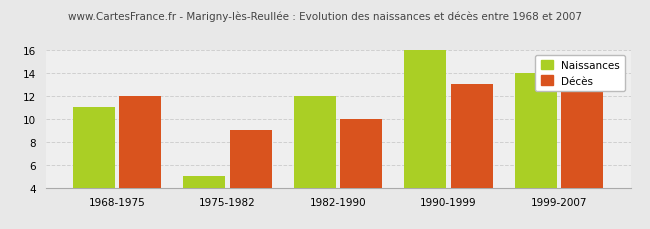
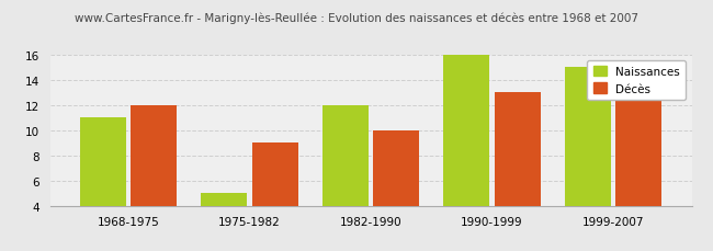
Naissances/1999-2007: 14 -> 15
